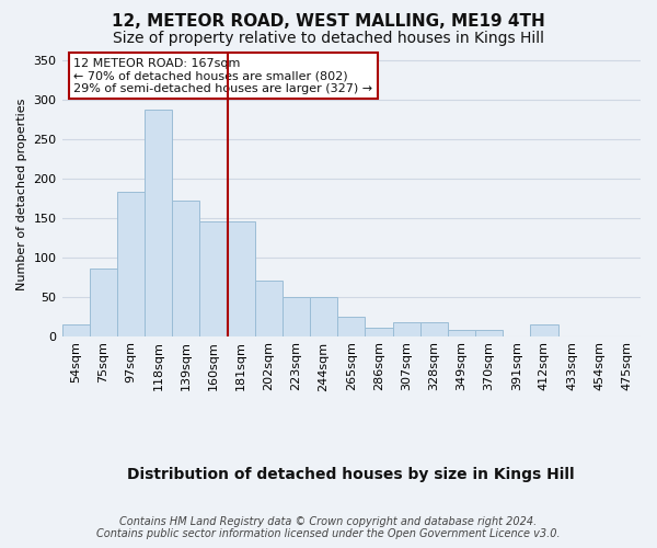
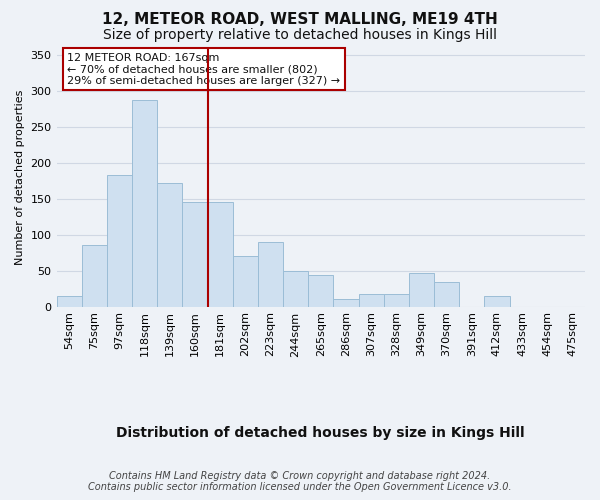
223sqm: 50 -> 90
265sqm: 25 -> 44
349sqm: 8 -> 46
370sqm: 8 -> 34
